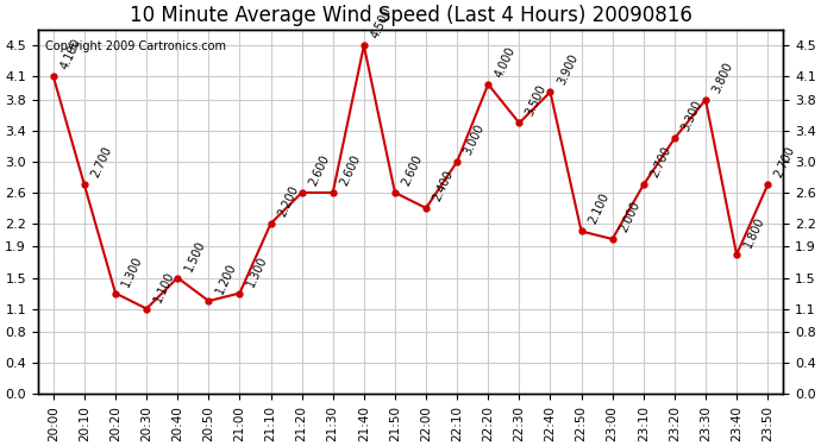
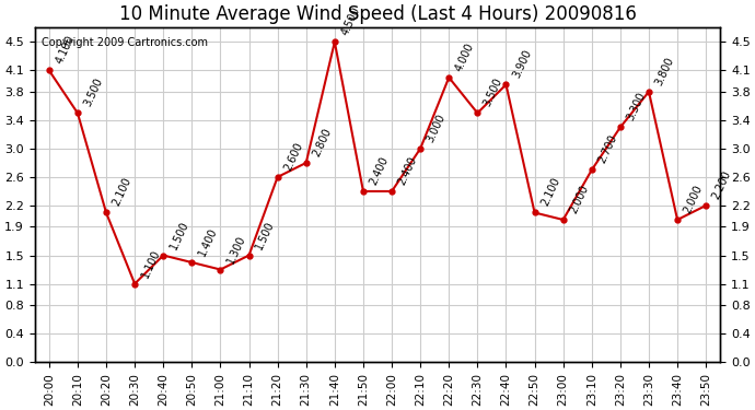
20:10: 2.700 -> 3.500
20:20: 1.300 -> 2.100
20:50: 1.200 -> 1.400
21:10: 2.200 -> 1.500
21:30: 2.600 -> 2.800
21:50: 2.600 -> 2.400
23:40: 1.800 -> 2.000
23:50: 2.700 -> 2.200
